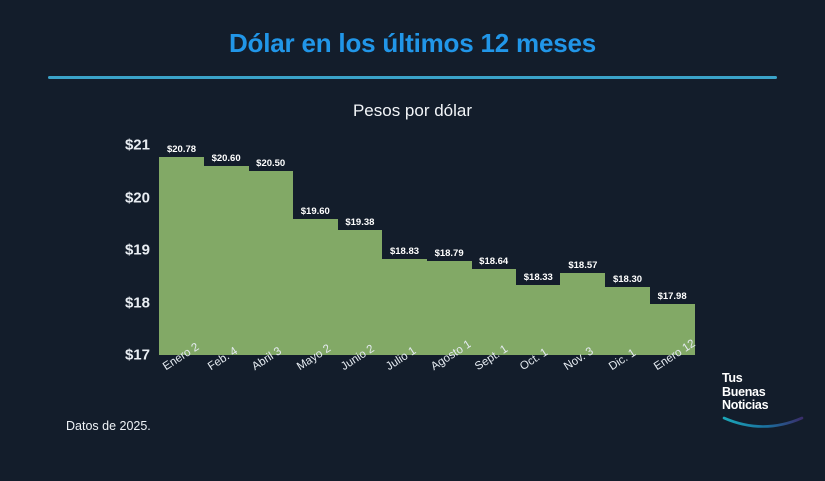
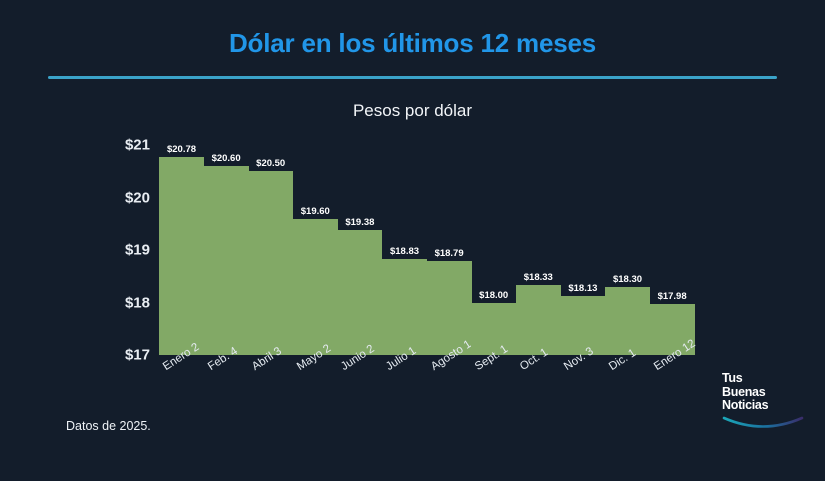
Sept. 1: $18.64 -> $18.00
Nov. 3: $18.57 -> $18.13
